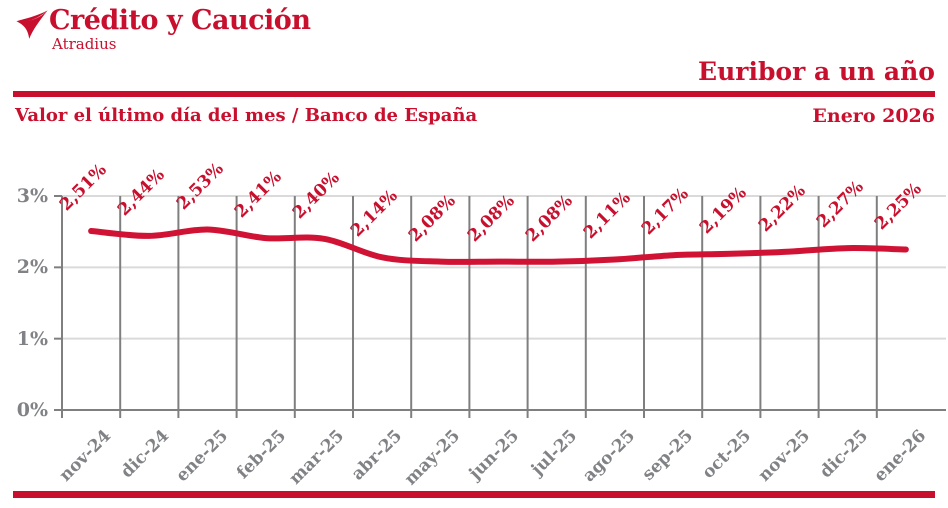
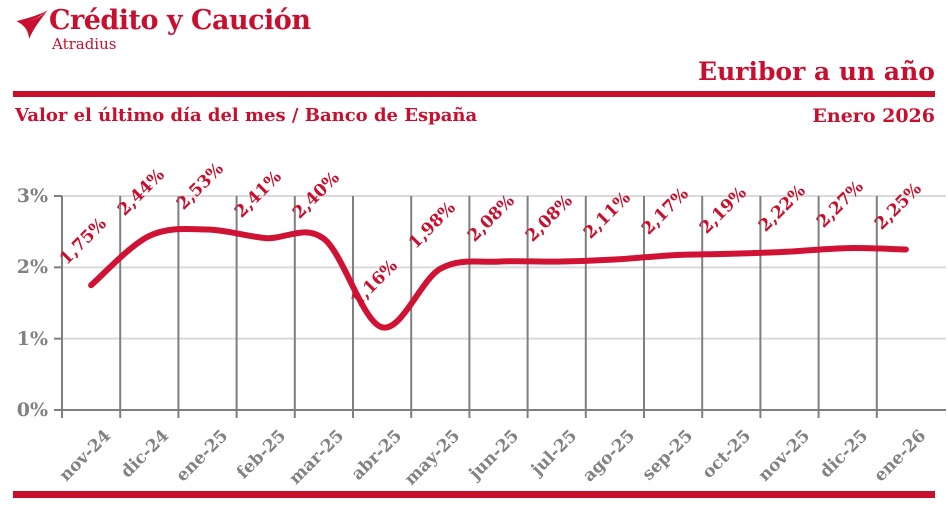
nov-24: 2,51% -> 1,75%
abr-25: 2,14% -> 1,16%
may-25: 2,08% -> 1,98%
